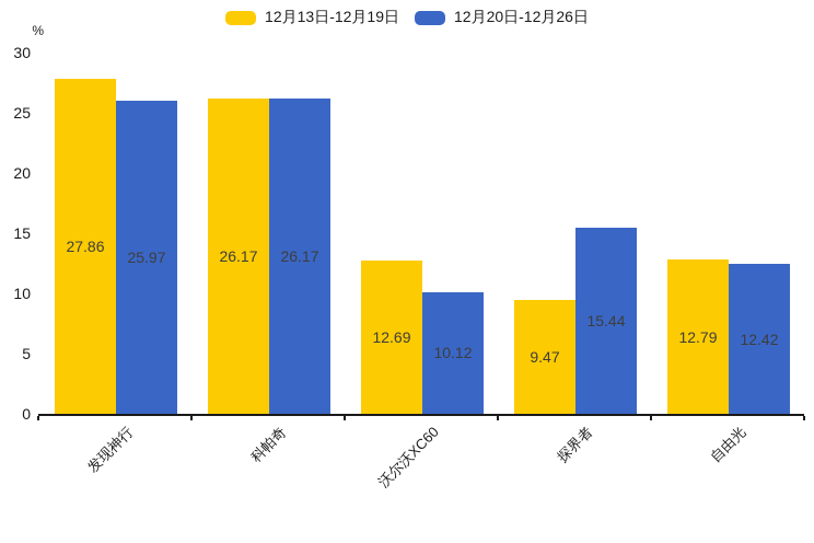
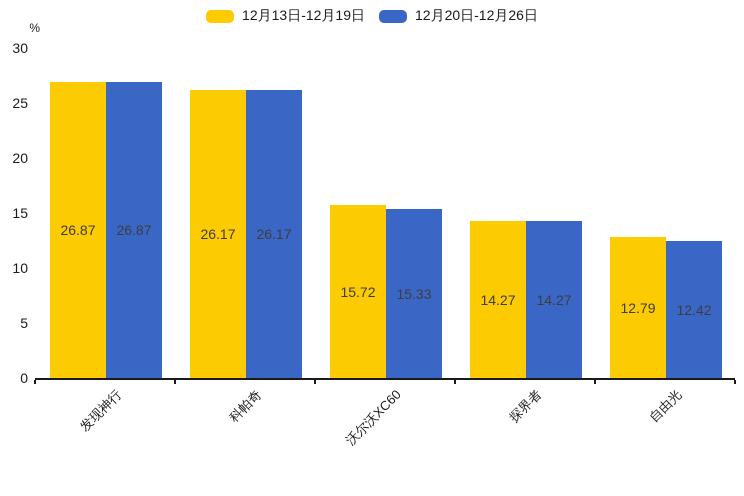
12月13日-12月19日/发现神行: 27.86 -> 26.87
12月20日-12月26日/发现神行: 25.97 -> 26.87
12月13日-12月19日/沃尔沃XC60: 12.69 -> 15.72
12月20日-12月26日/沃尔沃XC60: 10.12 -> 15.33
12月13日-12月19日/探界者: 9.47 -> 14.27
12月20日-12月26日/探界者: 15.44 -> 14.27
